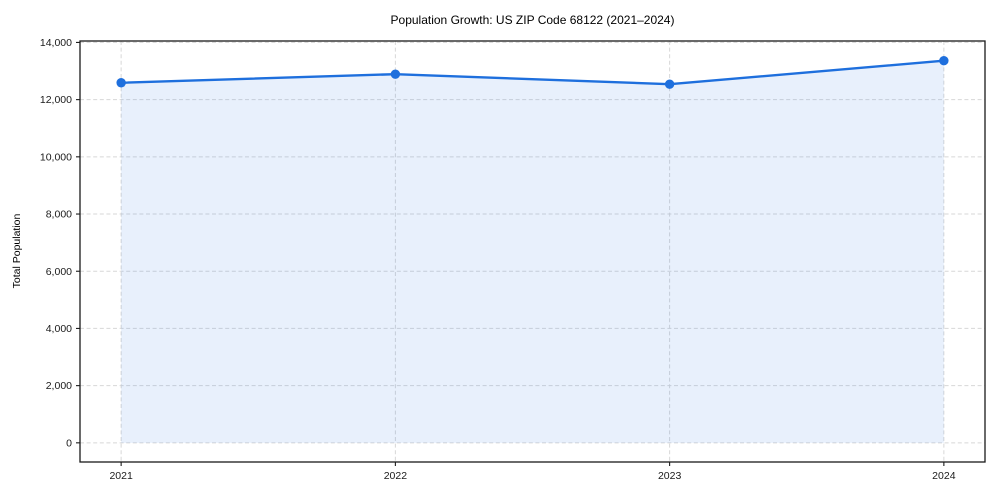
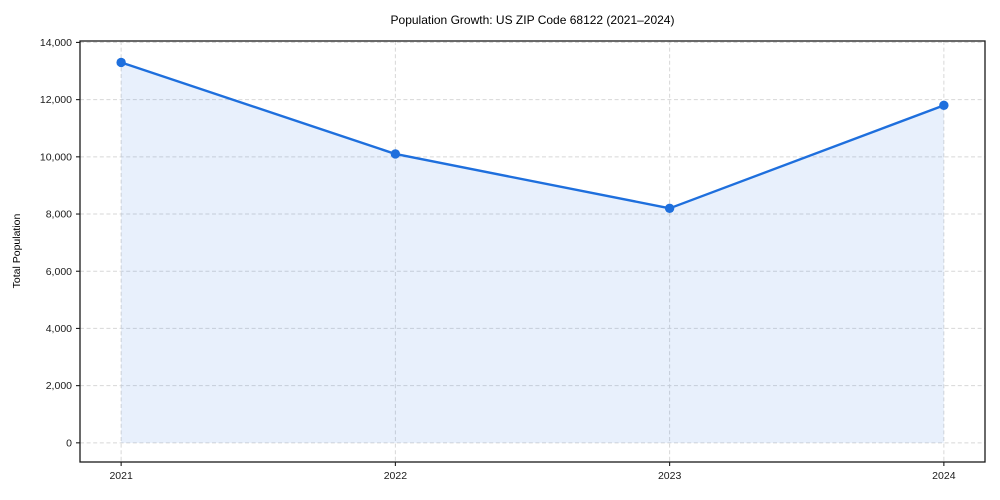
2021: 12600 -> 13300
2022: 12900 -> 10100
2023: 12500 -> 8200
2024: 13400 -> 11800
